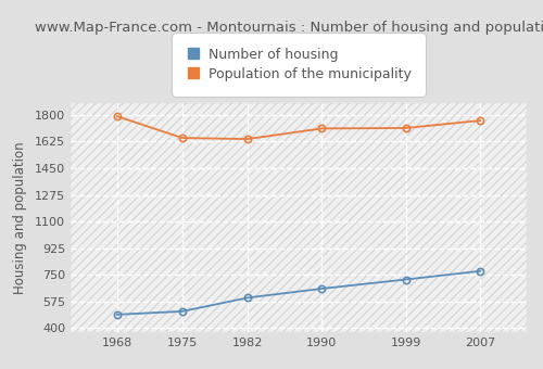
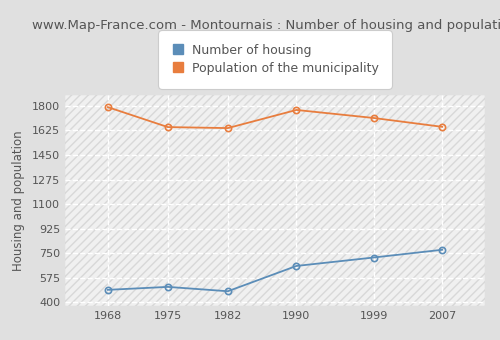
Number of housing/1982: 600 -> 480
Population of the municipality/1990: 1710 -> 1770
Population of the municipality/2007: 1760 -> 1650
